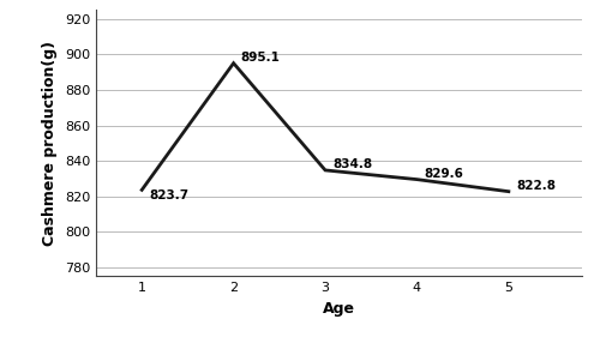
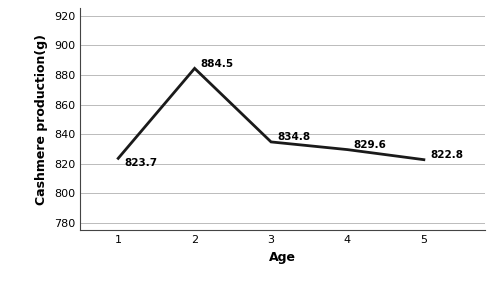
2: 895.1 -> 884.5
